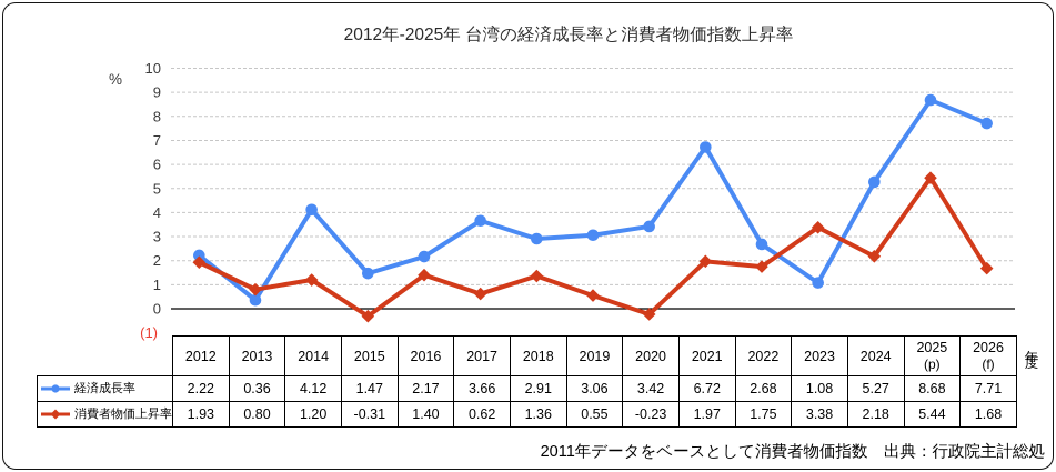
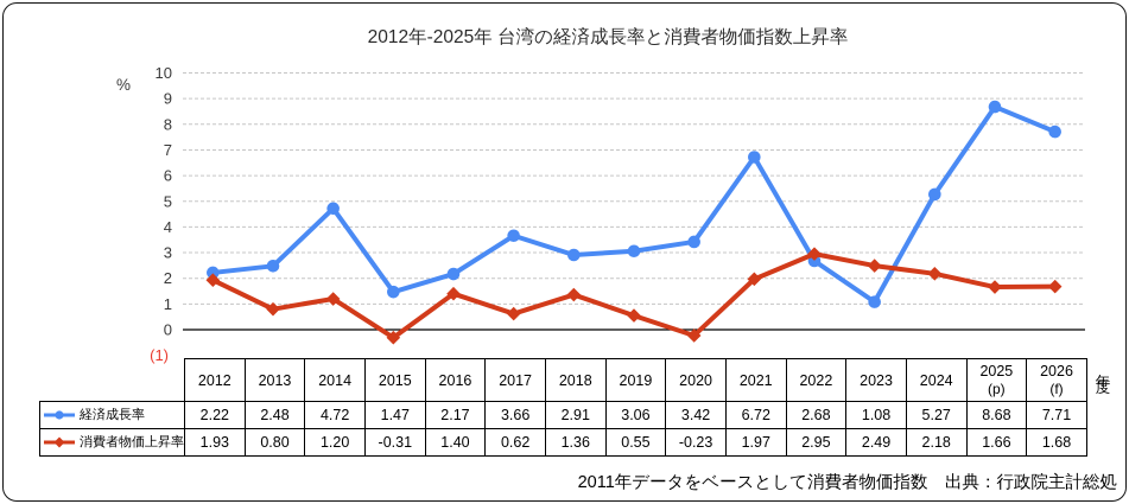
経済成長率/2013: 0.36 -> 2.48
経済成長率/2014: 4.12 -> 4.72
消費者物価上昇率/2022: 1.75 -> 2.95
消費者物価上昇率/2023: 3.38 -> 2.49
消費者物価上昇率/2025: 5.44 -> 1.66
